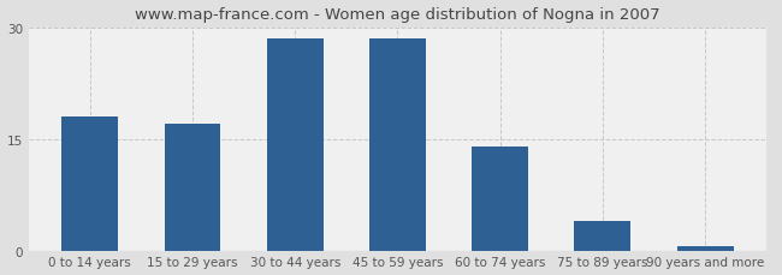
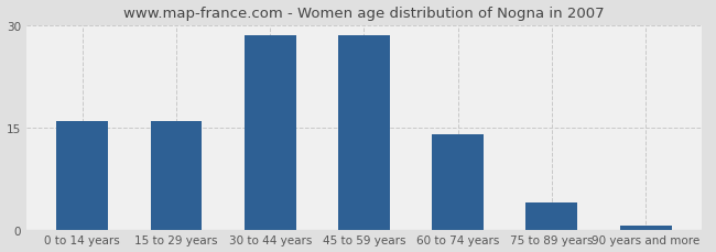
0 to 14 years: 18.0 -> 16.0
15 to 29 years: 17.0 -> 16.0
